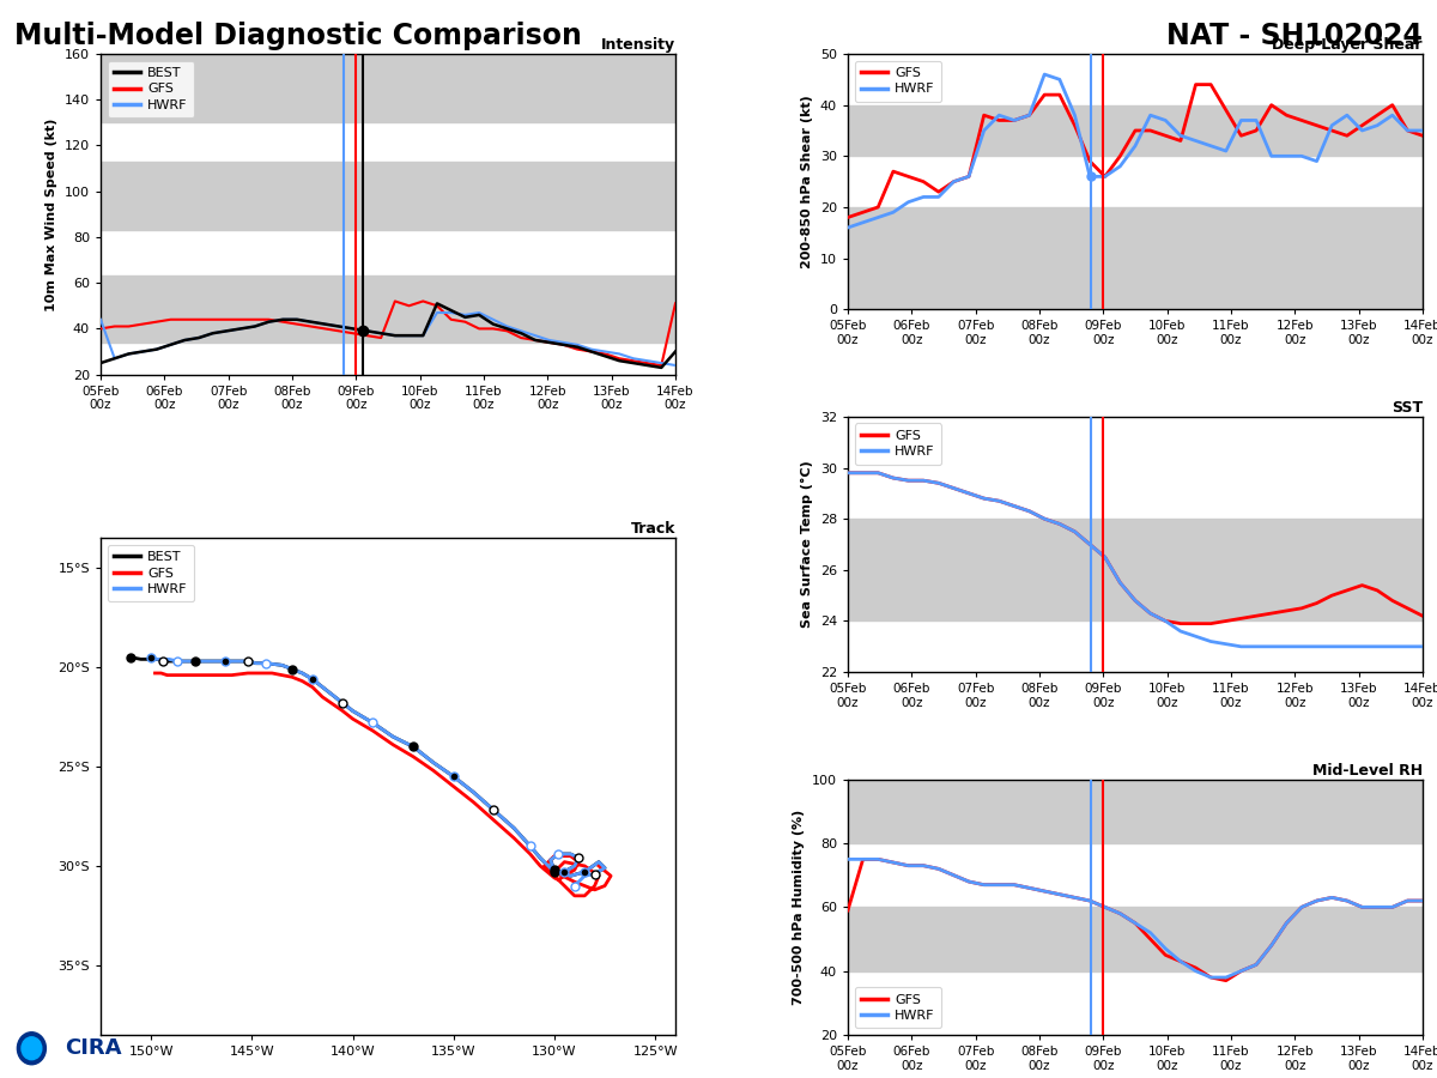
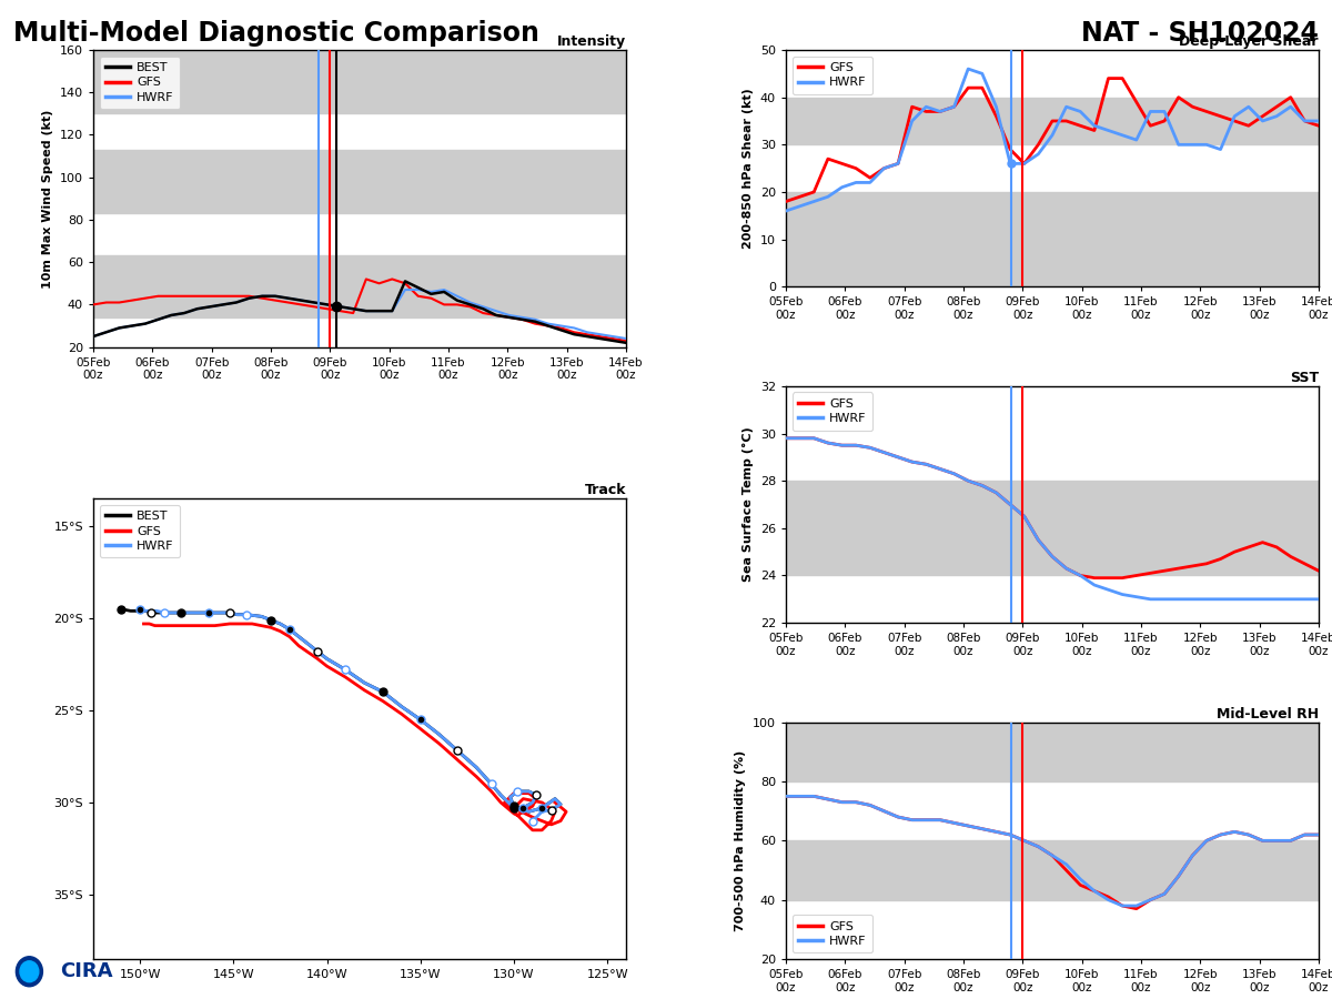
Intensity/HWRF/05Feb 00z: 44 -> 25
Intensity/BEST/14Feb 00z: 30 -> 22
Intensity/GFS/14Feb 00z: 51 -> 23
Mid-Level RH/GFS/05Feb 00z: 59 -> 75
